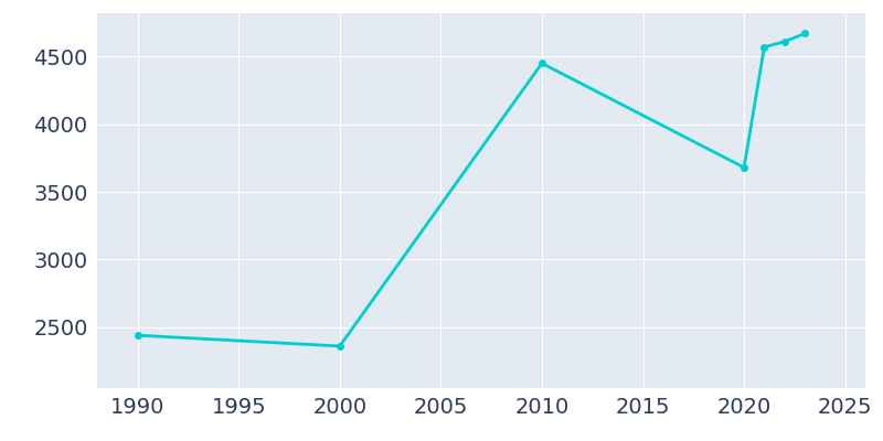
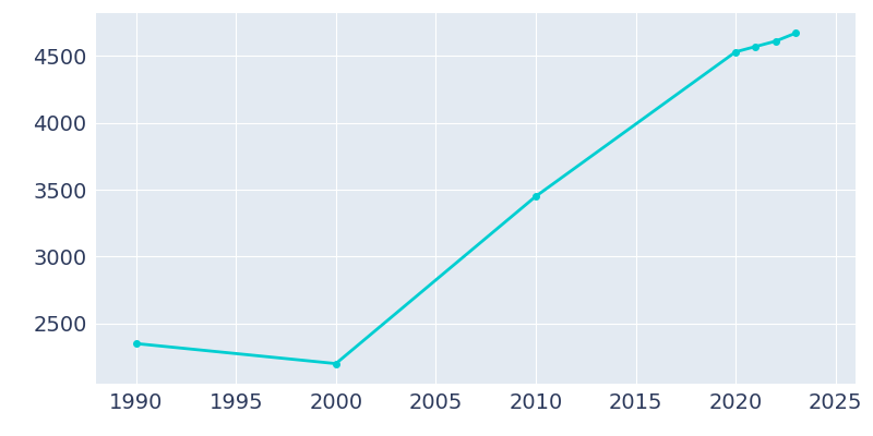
1990: 2440 -> 2350
2000: 2360 -> 2200
2010: 4450 -> 3450
2020: 3680 -> 4530
